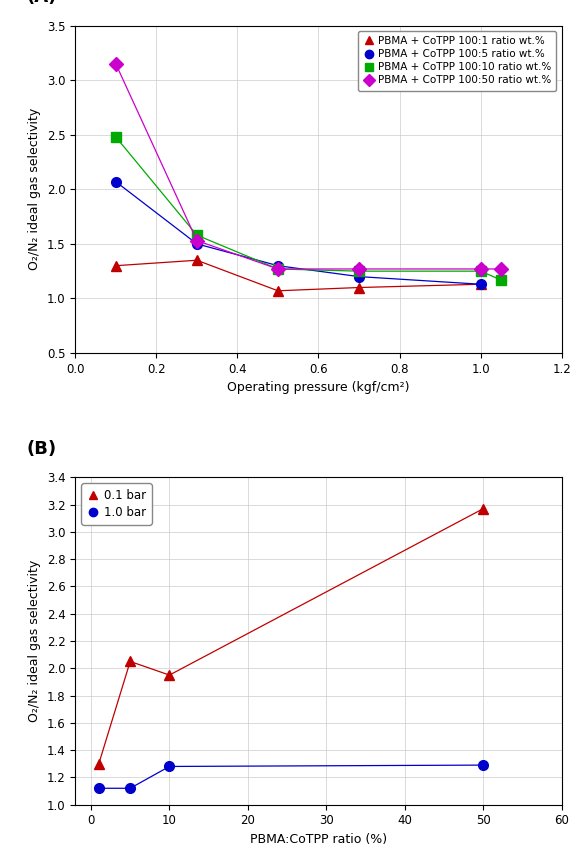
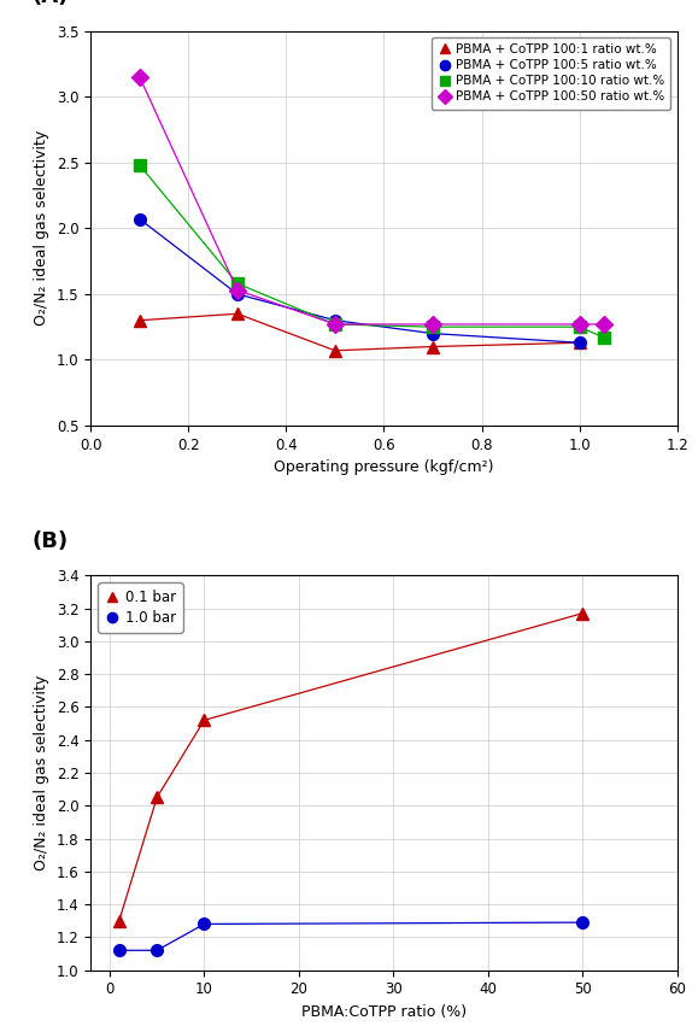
0.1 bar/10: 1.95 -> 2.52
